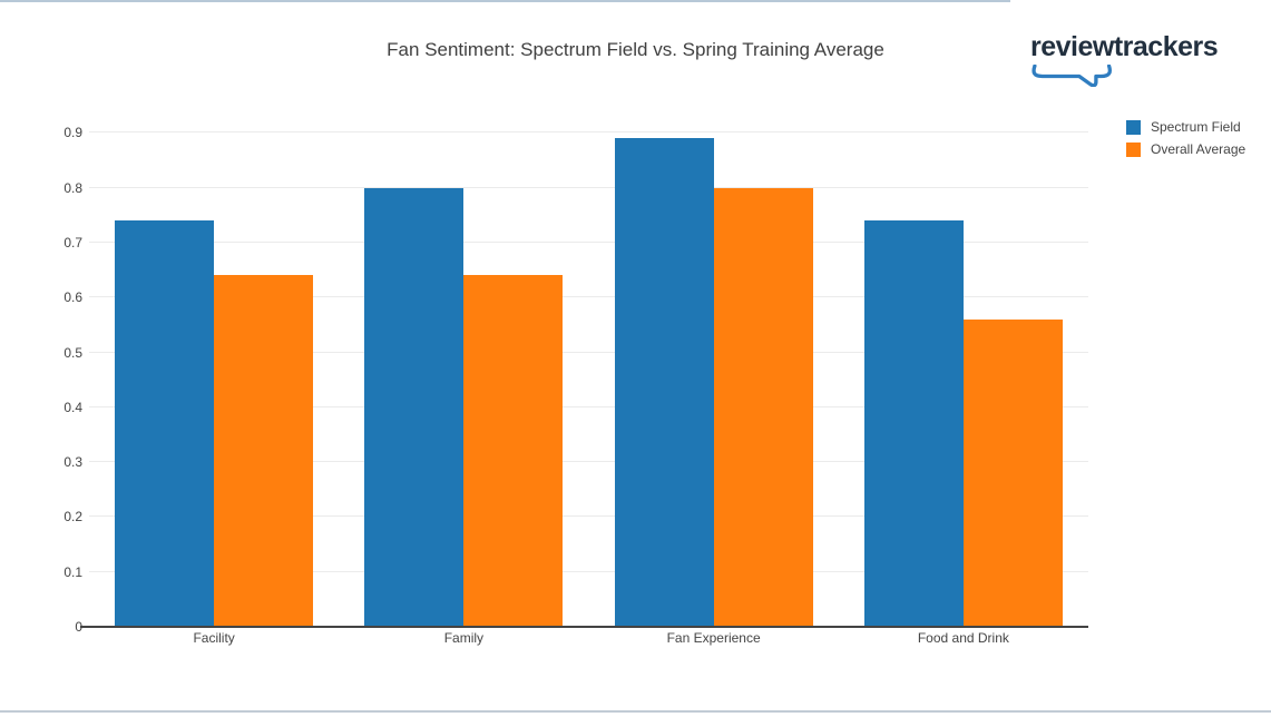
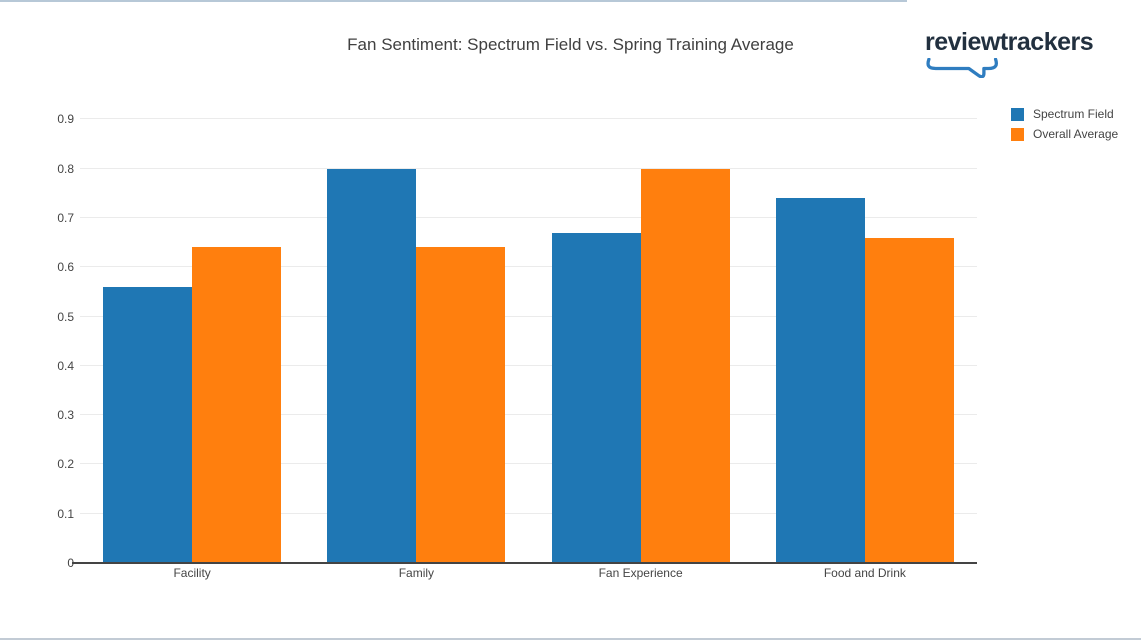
Spectrum Field/Facility: 0.74 -> 0.56
Spectrum Field/Fan Experience: 0.89 -> 0.67
Overall Average/Food and Drink: 0.56 -> 0.66
